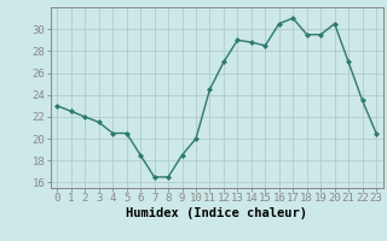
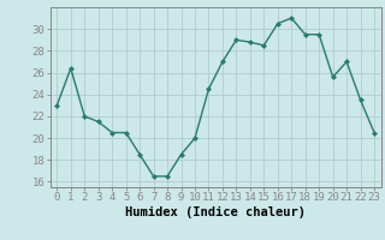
1: 22.5 -> 26.4
20: 30.5 -> 25.6
